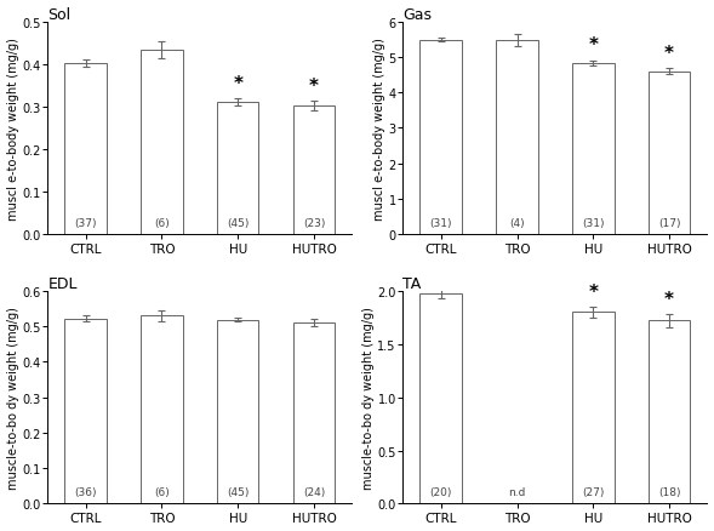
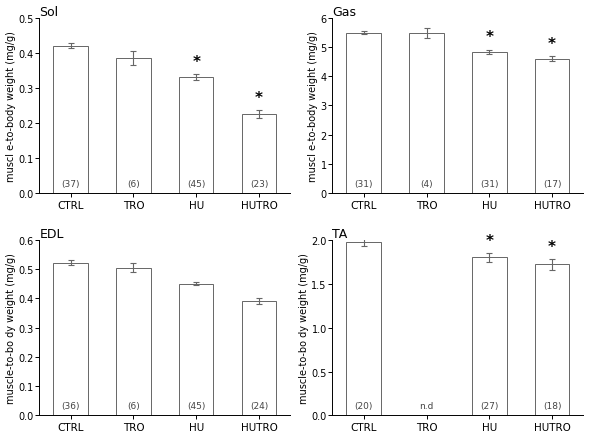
Sol/CTRL: 0.402 -> 0.420
Sol/TRO: 0.432 -> 0.385
Sol/HU: 0.310 -> 0.330
Sol/HUTRO: 0.302 -> 0.225
EDL/TRO: 0.530 -> 0.505
EDL/HU: 0.518 -> 0.450
EDL/HUTRO: 0.510 -> 0.390
